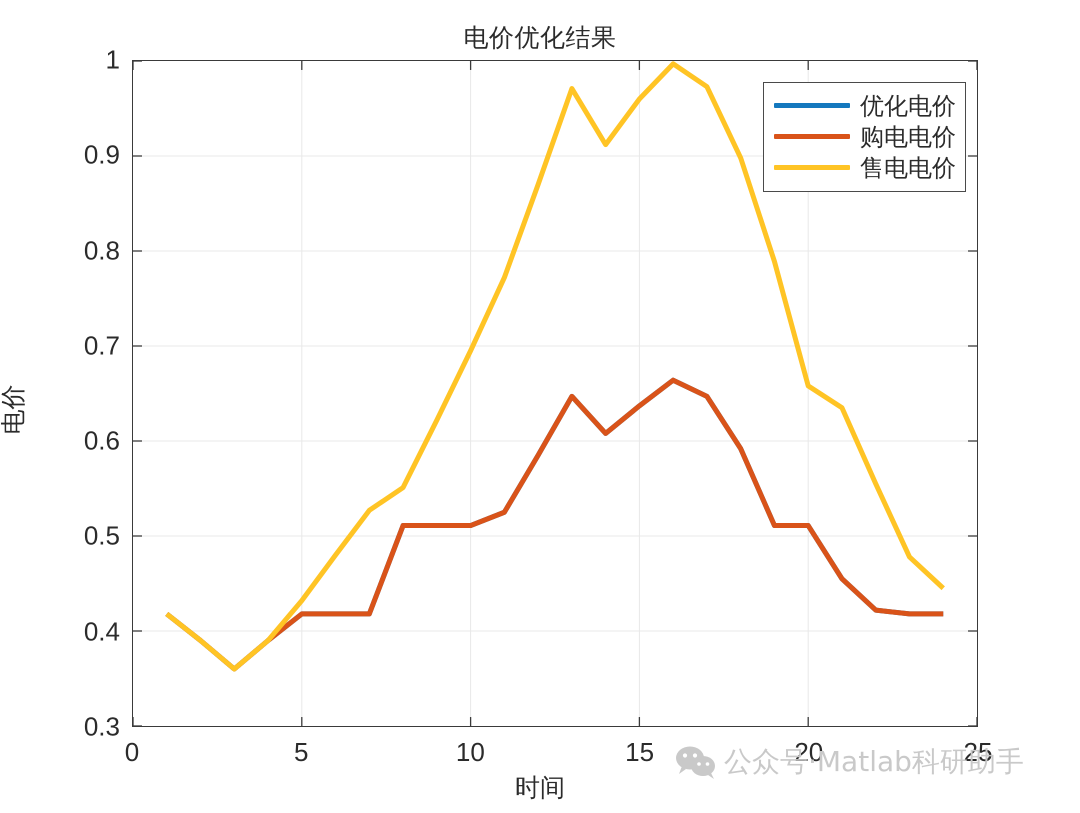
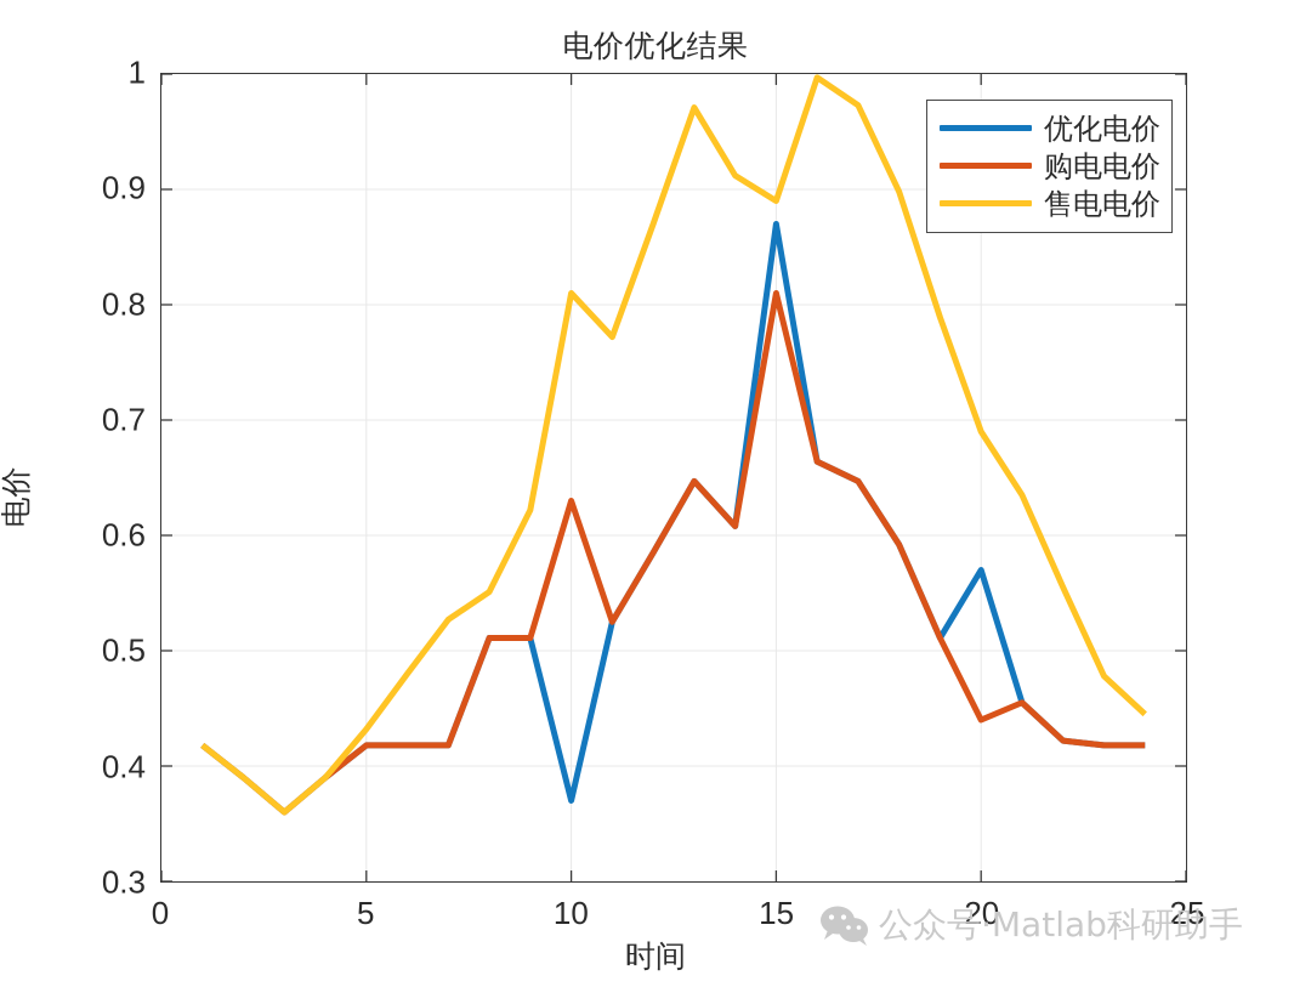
优化电价/10: 0.51 -> 0.37
购电电价/10: 0.51 -> 0.63
售电电价/10: 0.69 -> 0.81
优化电价/15: 0.64 -> 0.87
购电电价/15: 0.64 -> 0.81
售电电价/15: 0.96 -> 0.89
优化电价/20: 0.51 -> 0.57
购电电价/20: 0.51 -> 0.44
售电电价/20: 0.66 -> 0.69
